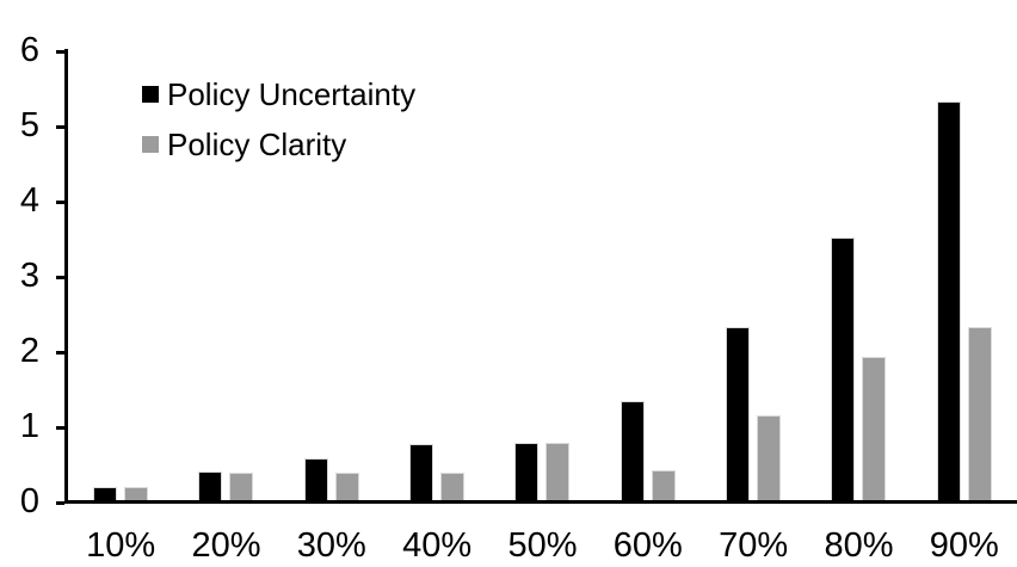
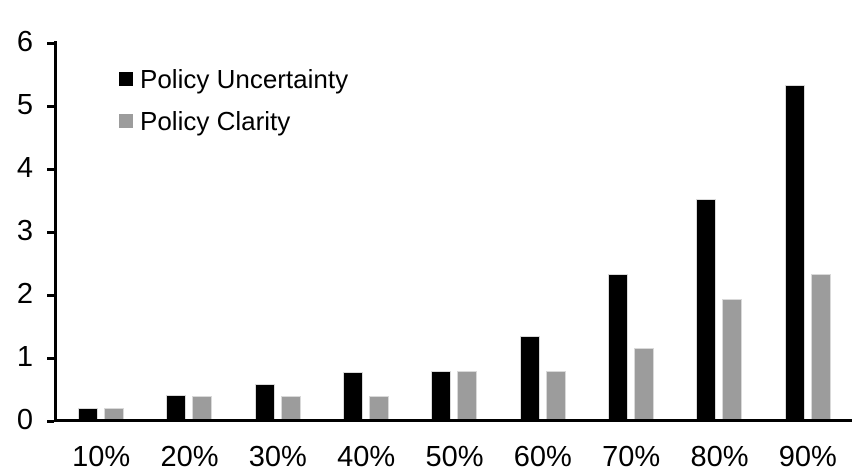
Policy Clarity/60%: 0.4 -> 0.8
